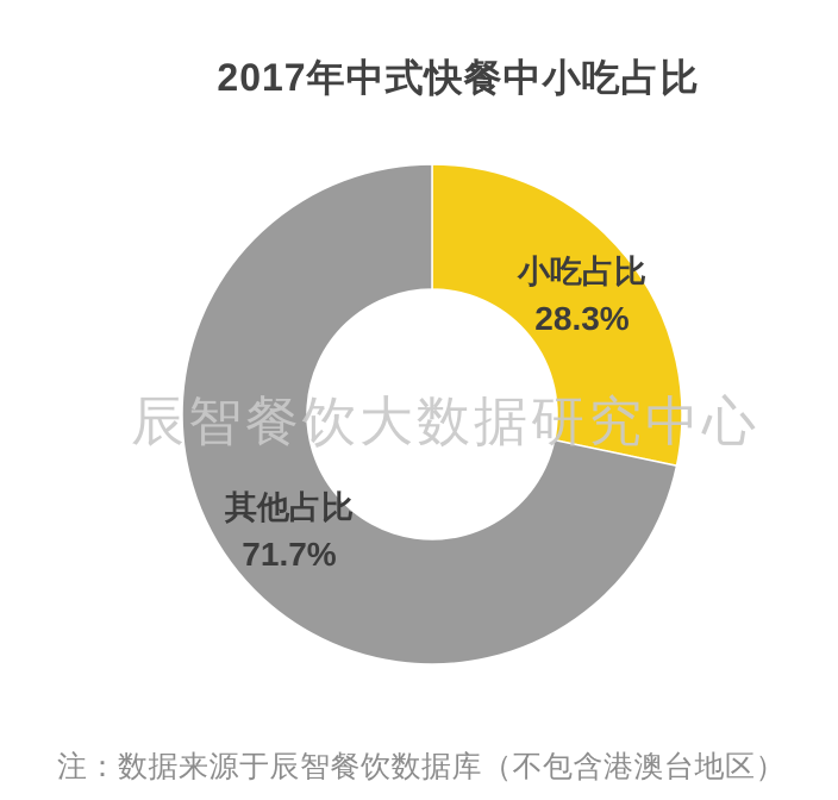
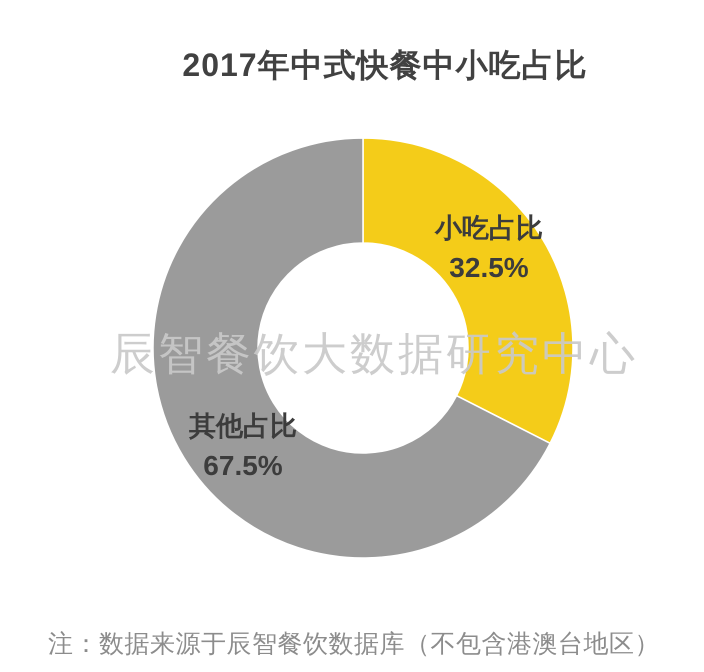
小吃占比: 28.3% -> 32.5%
其他占比: 71.7% -> 67.5%
